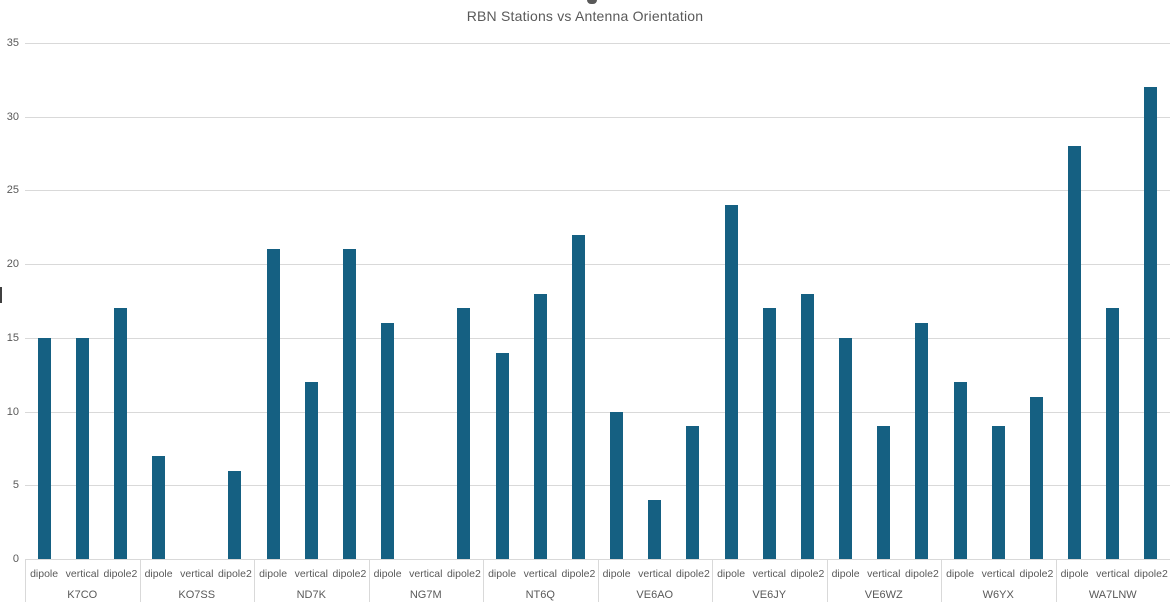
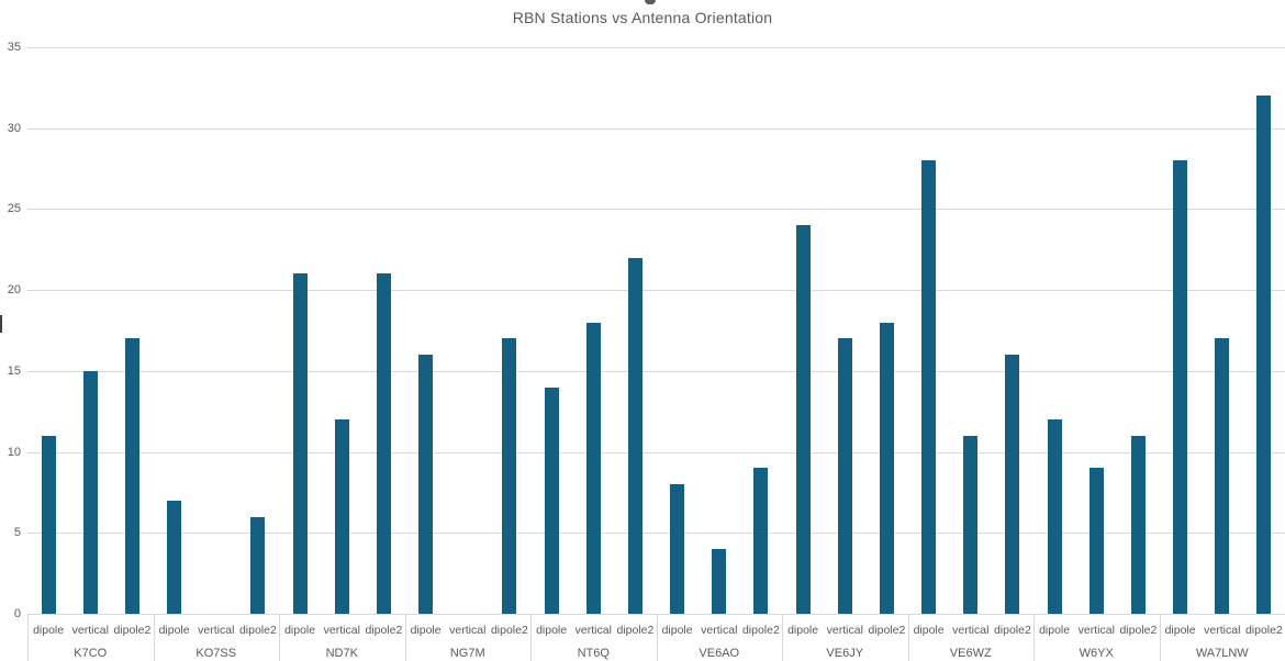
dipole/K7CO: 15 -> 11
dipole/VE6AO: 10 -> 8
dipole/VE6WZ: 15 -> 28
vertical/VE6WZ: 9 -> 11
